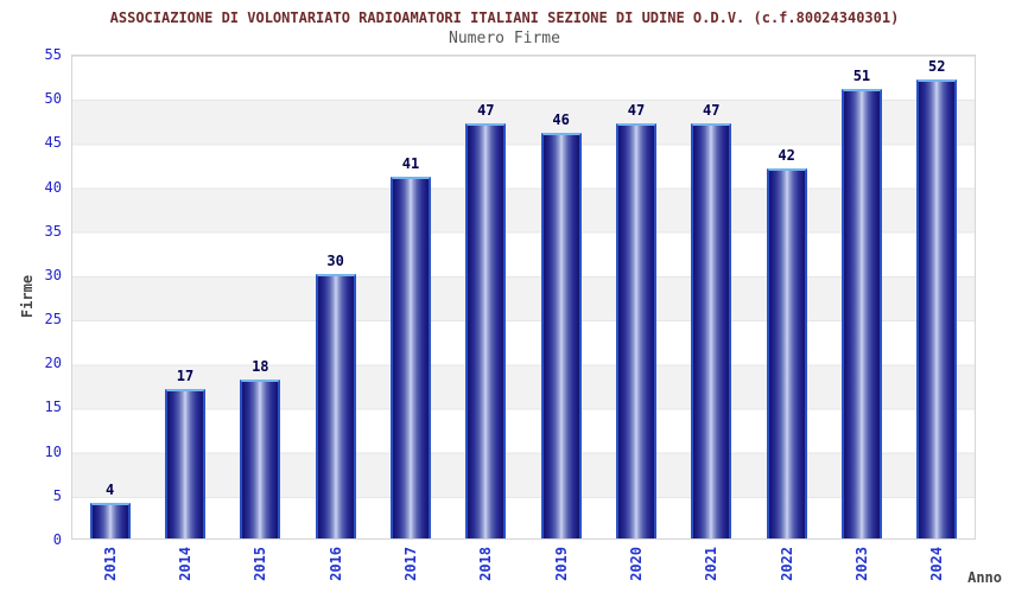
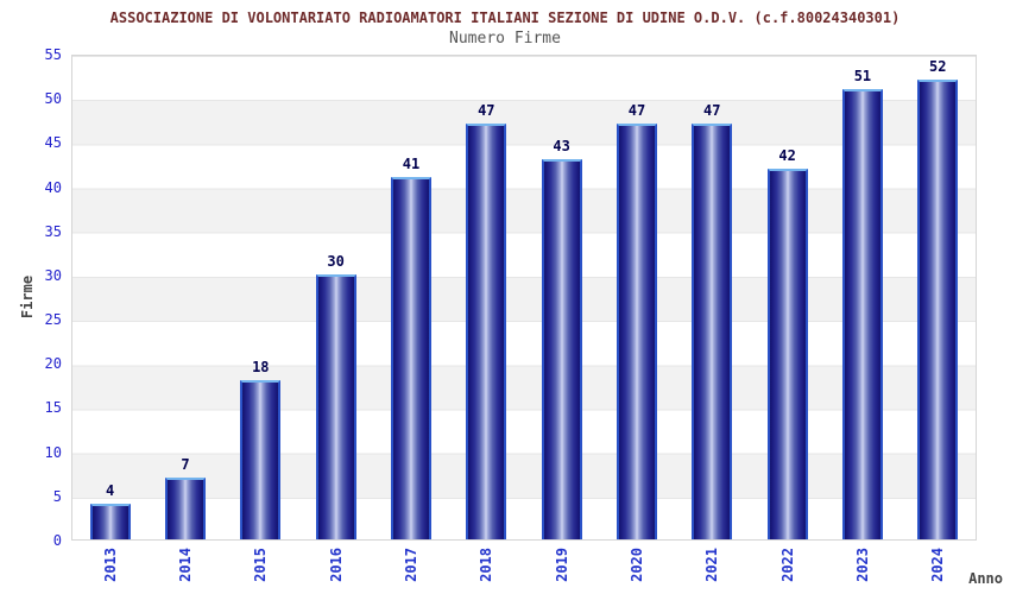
2014: 17 -> 7
2019: 46 -> 43
